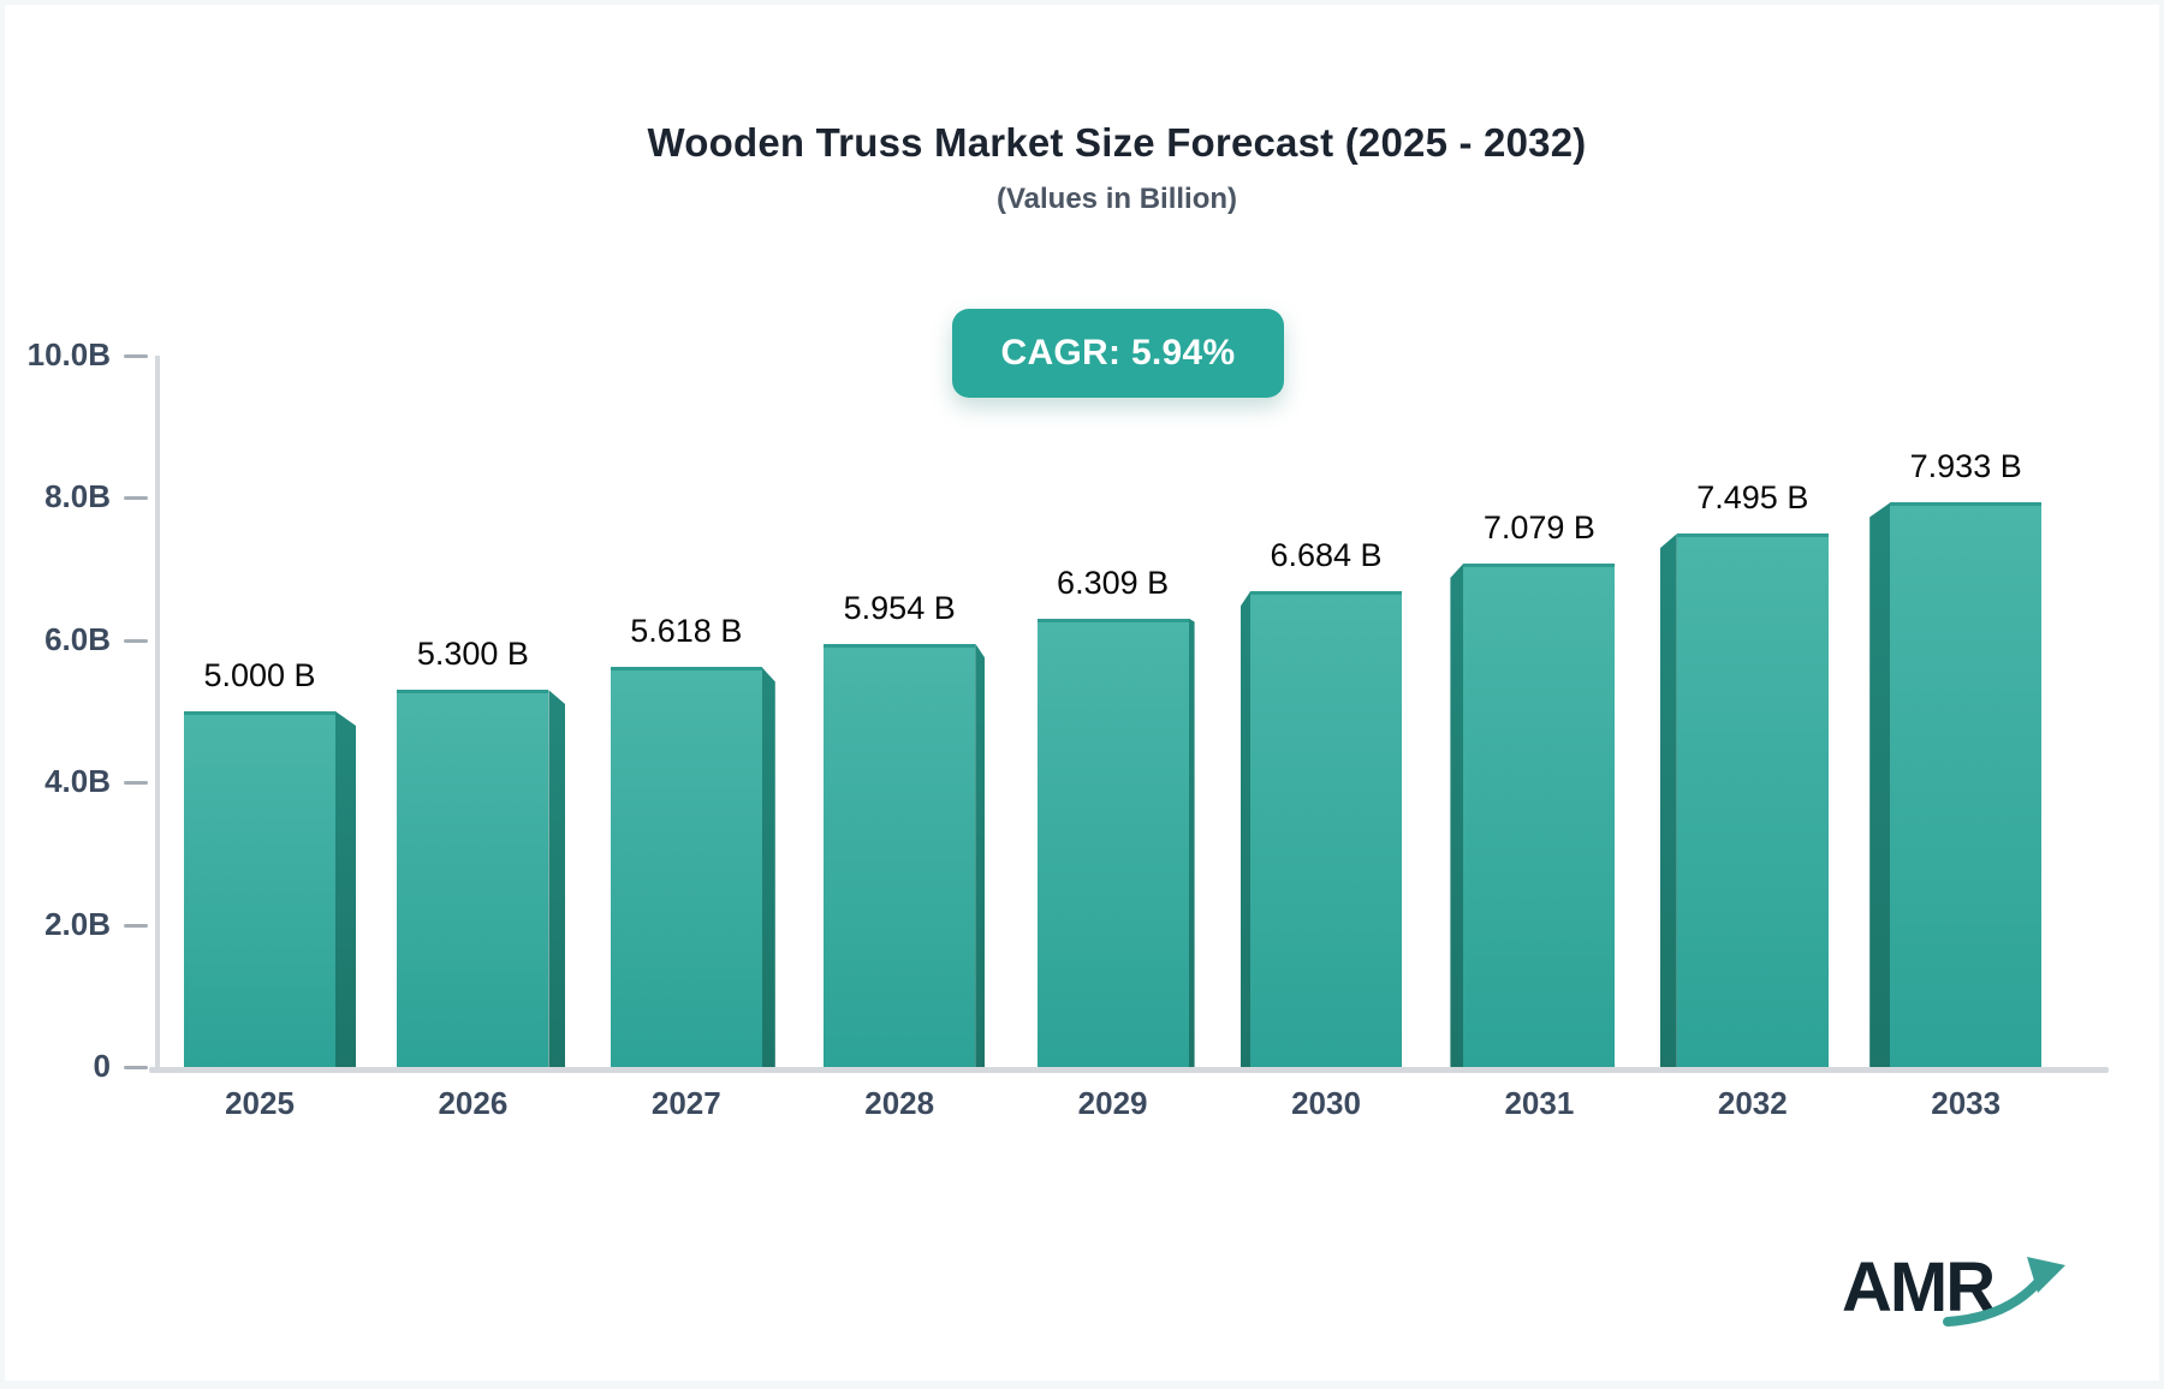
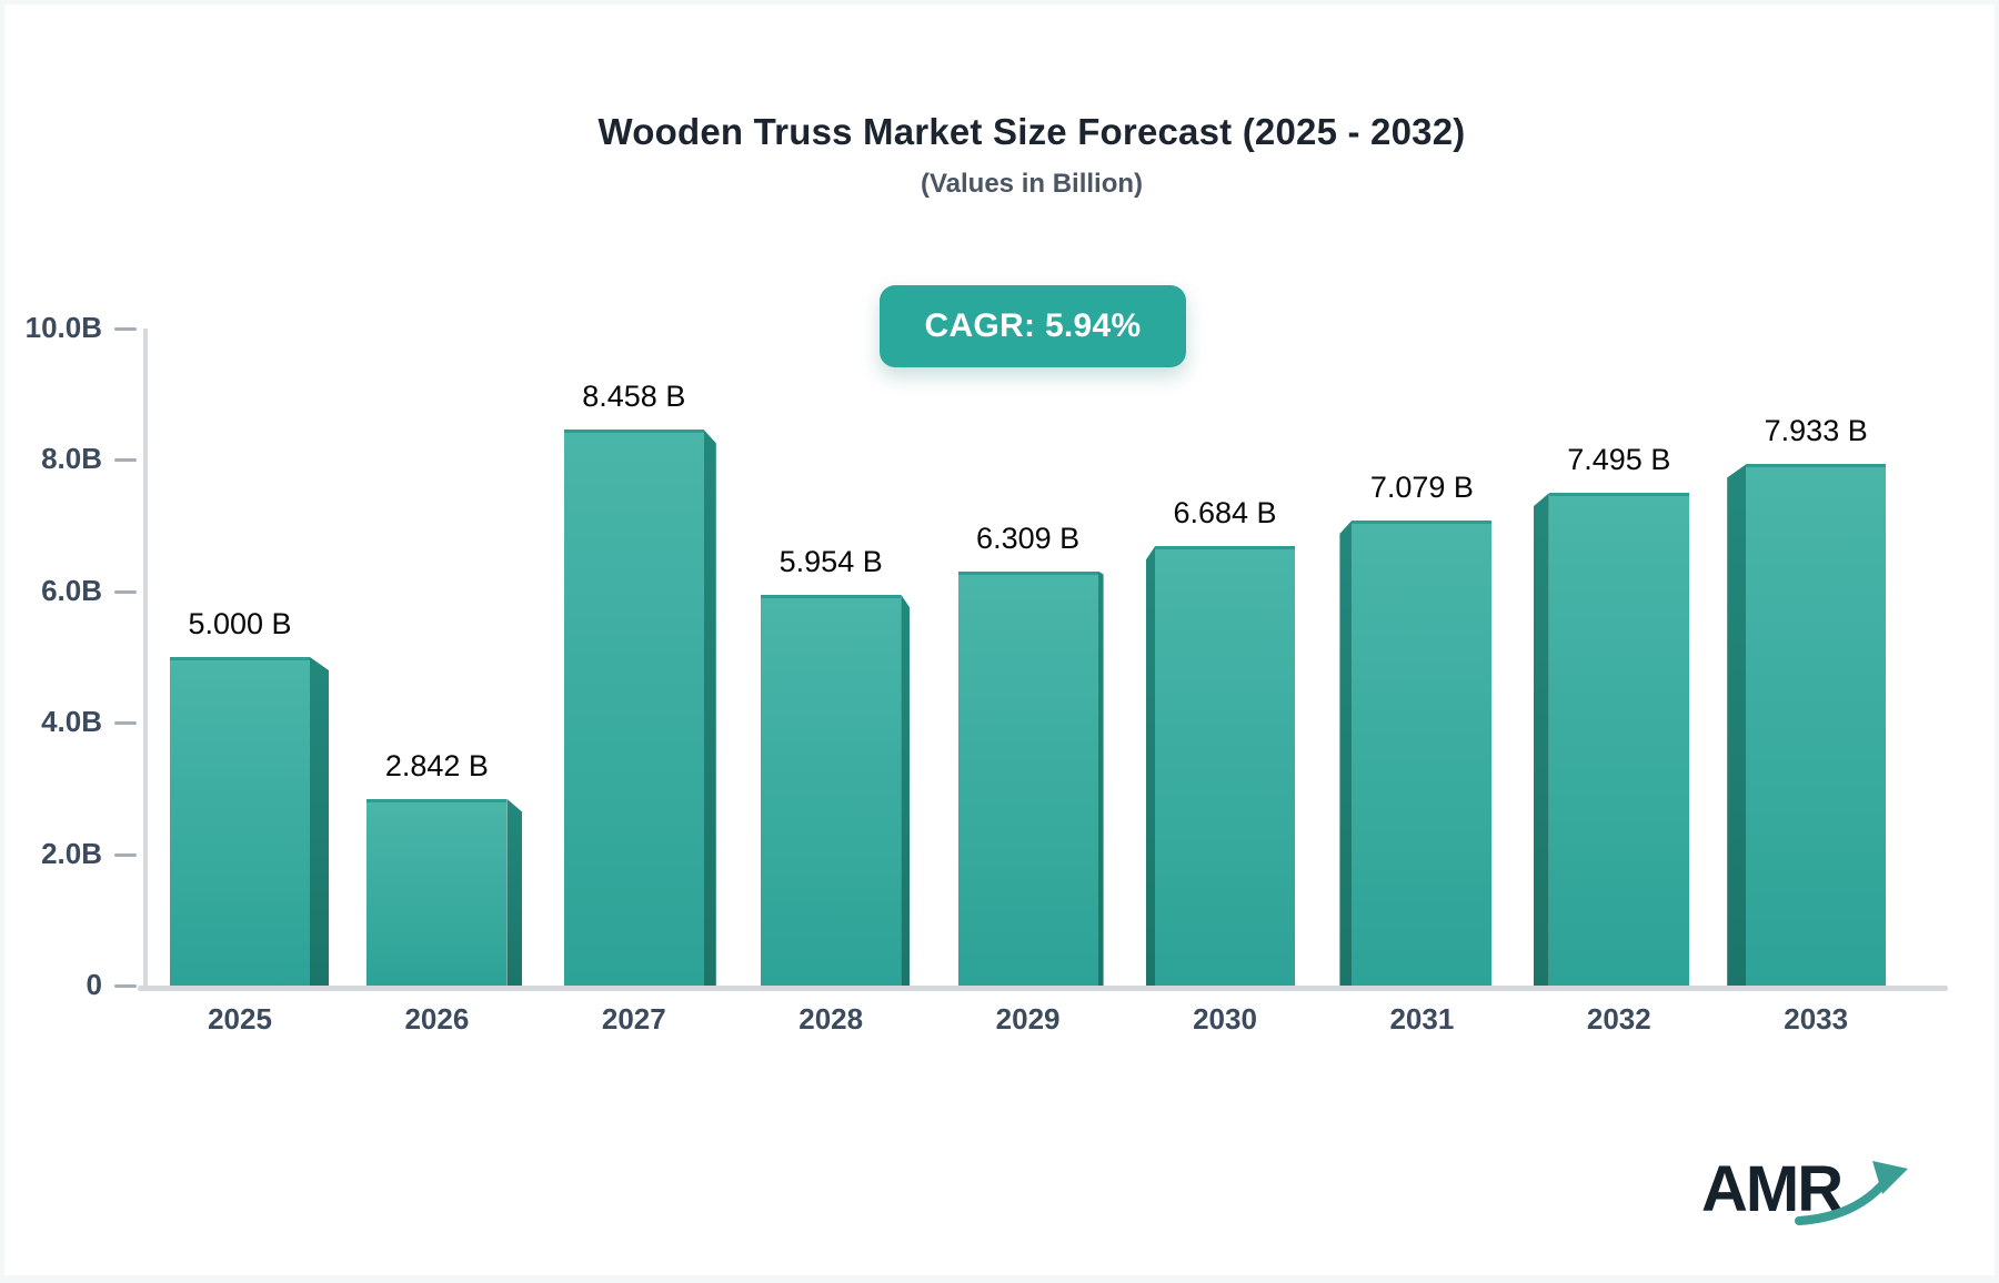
2026: 5.300 -> 2.842
2027: 5.618 -> 8.458
